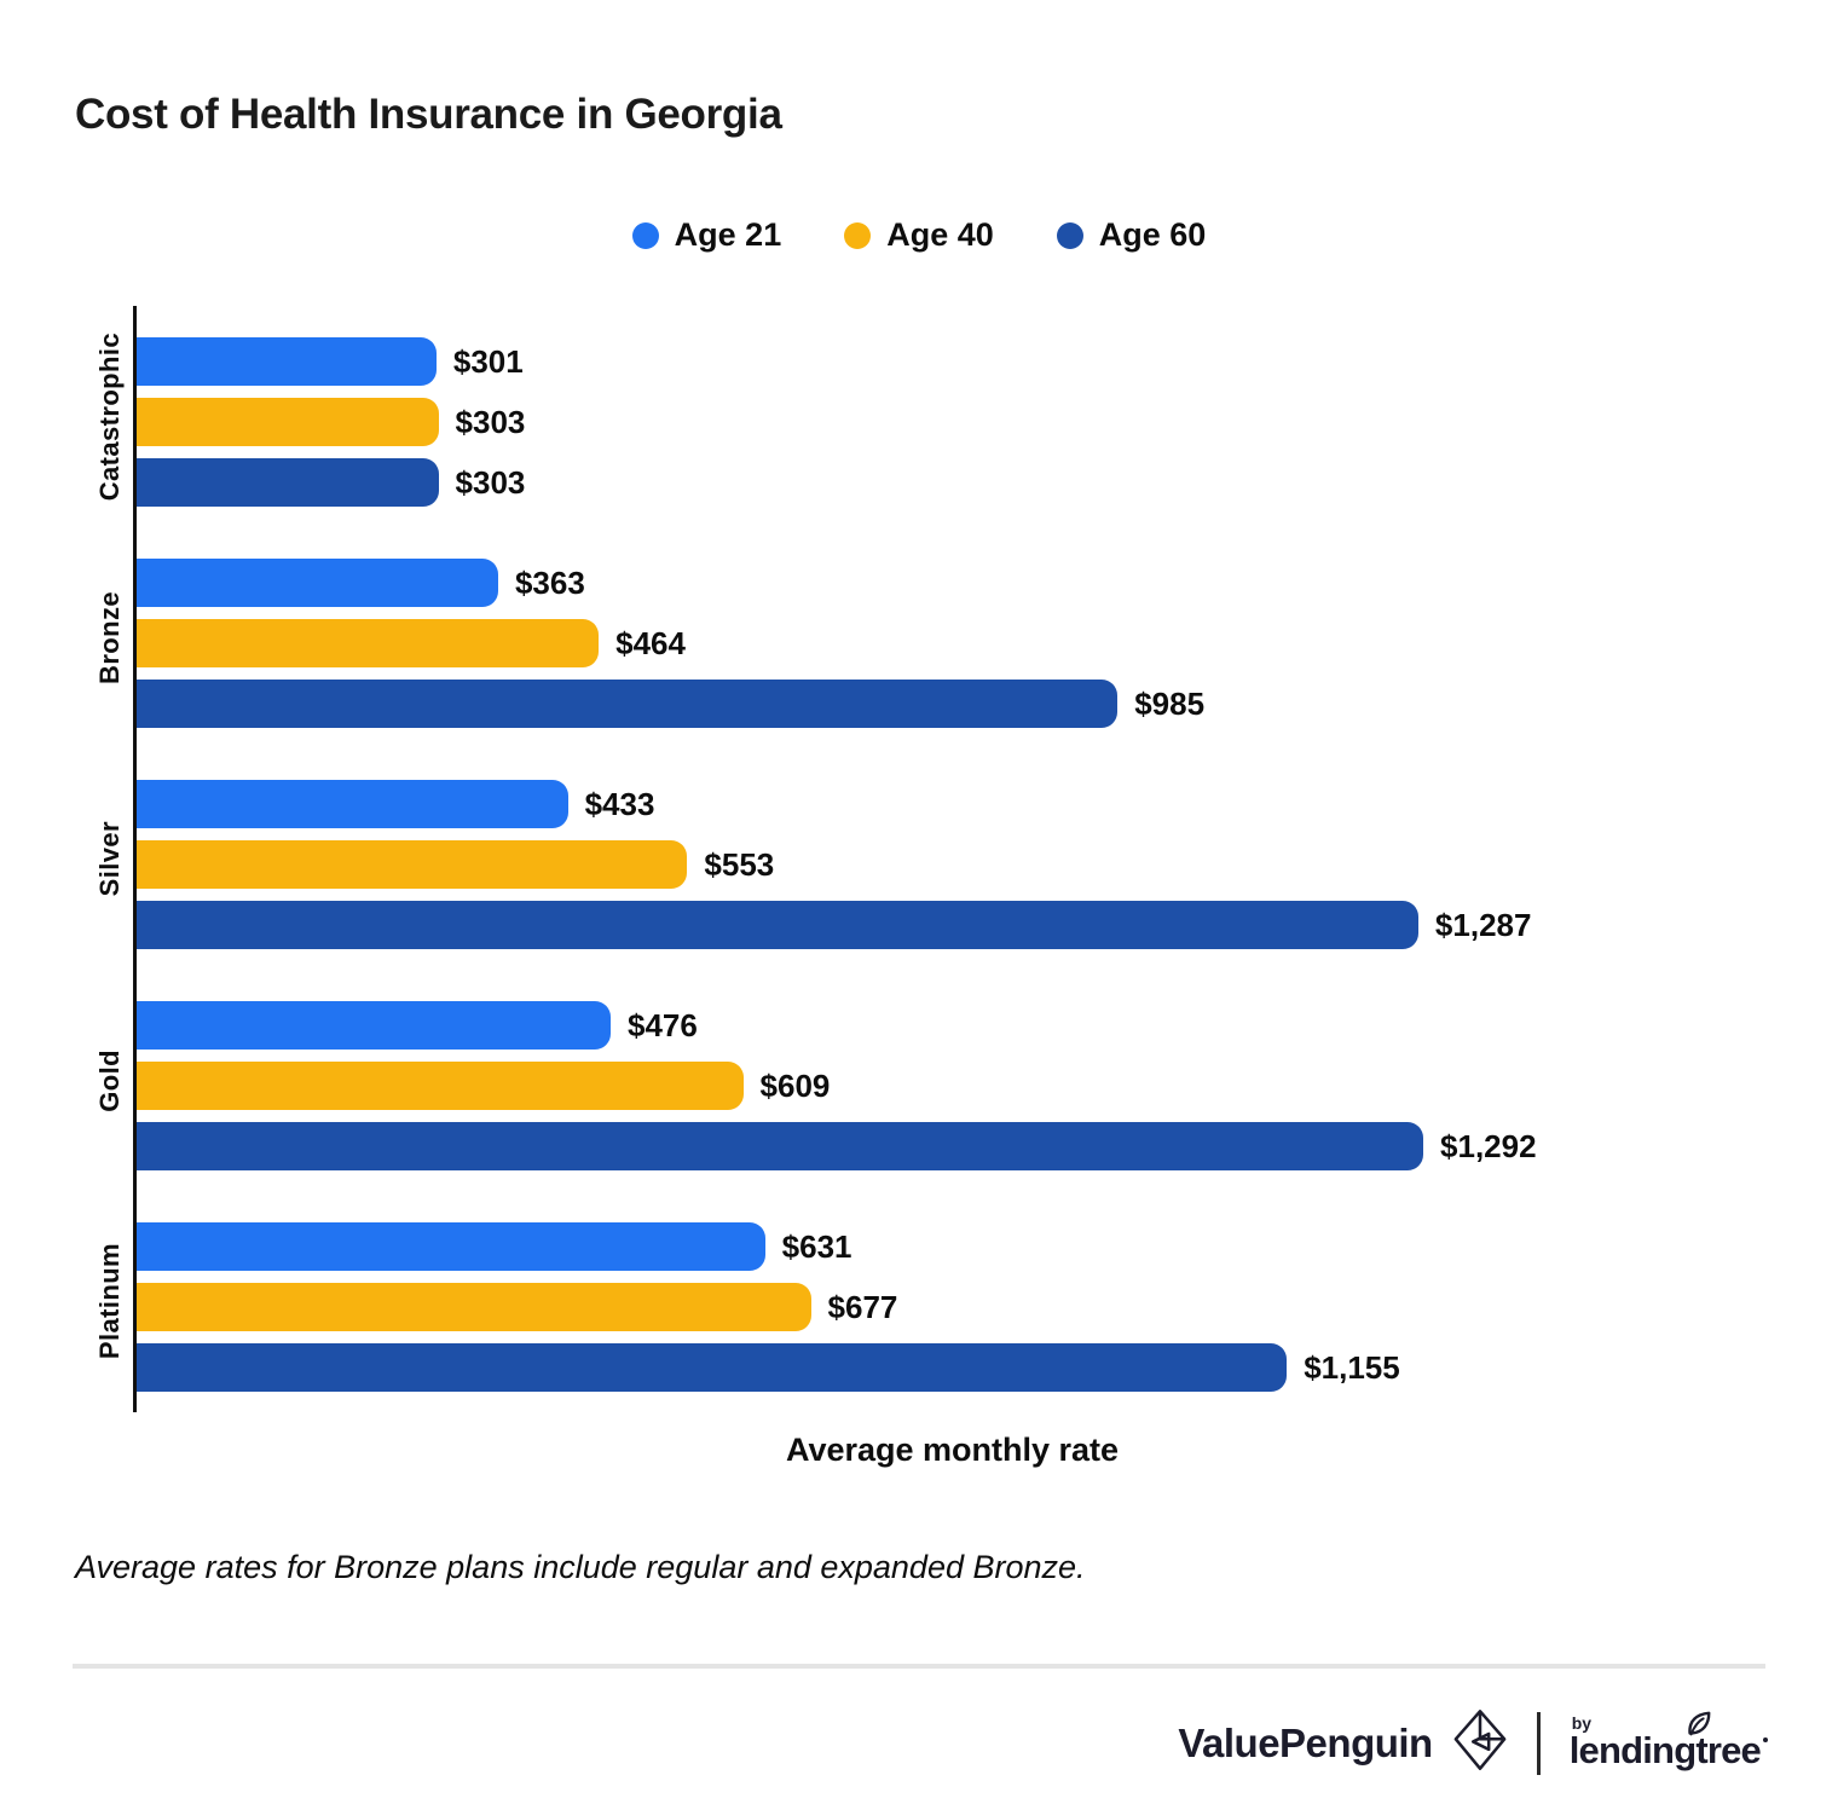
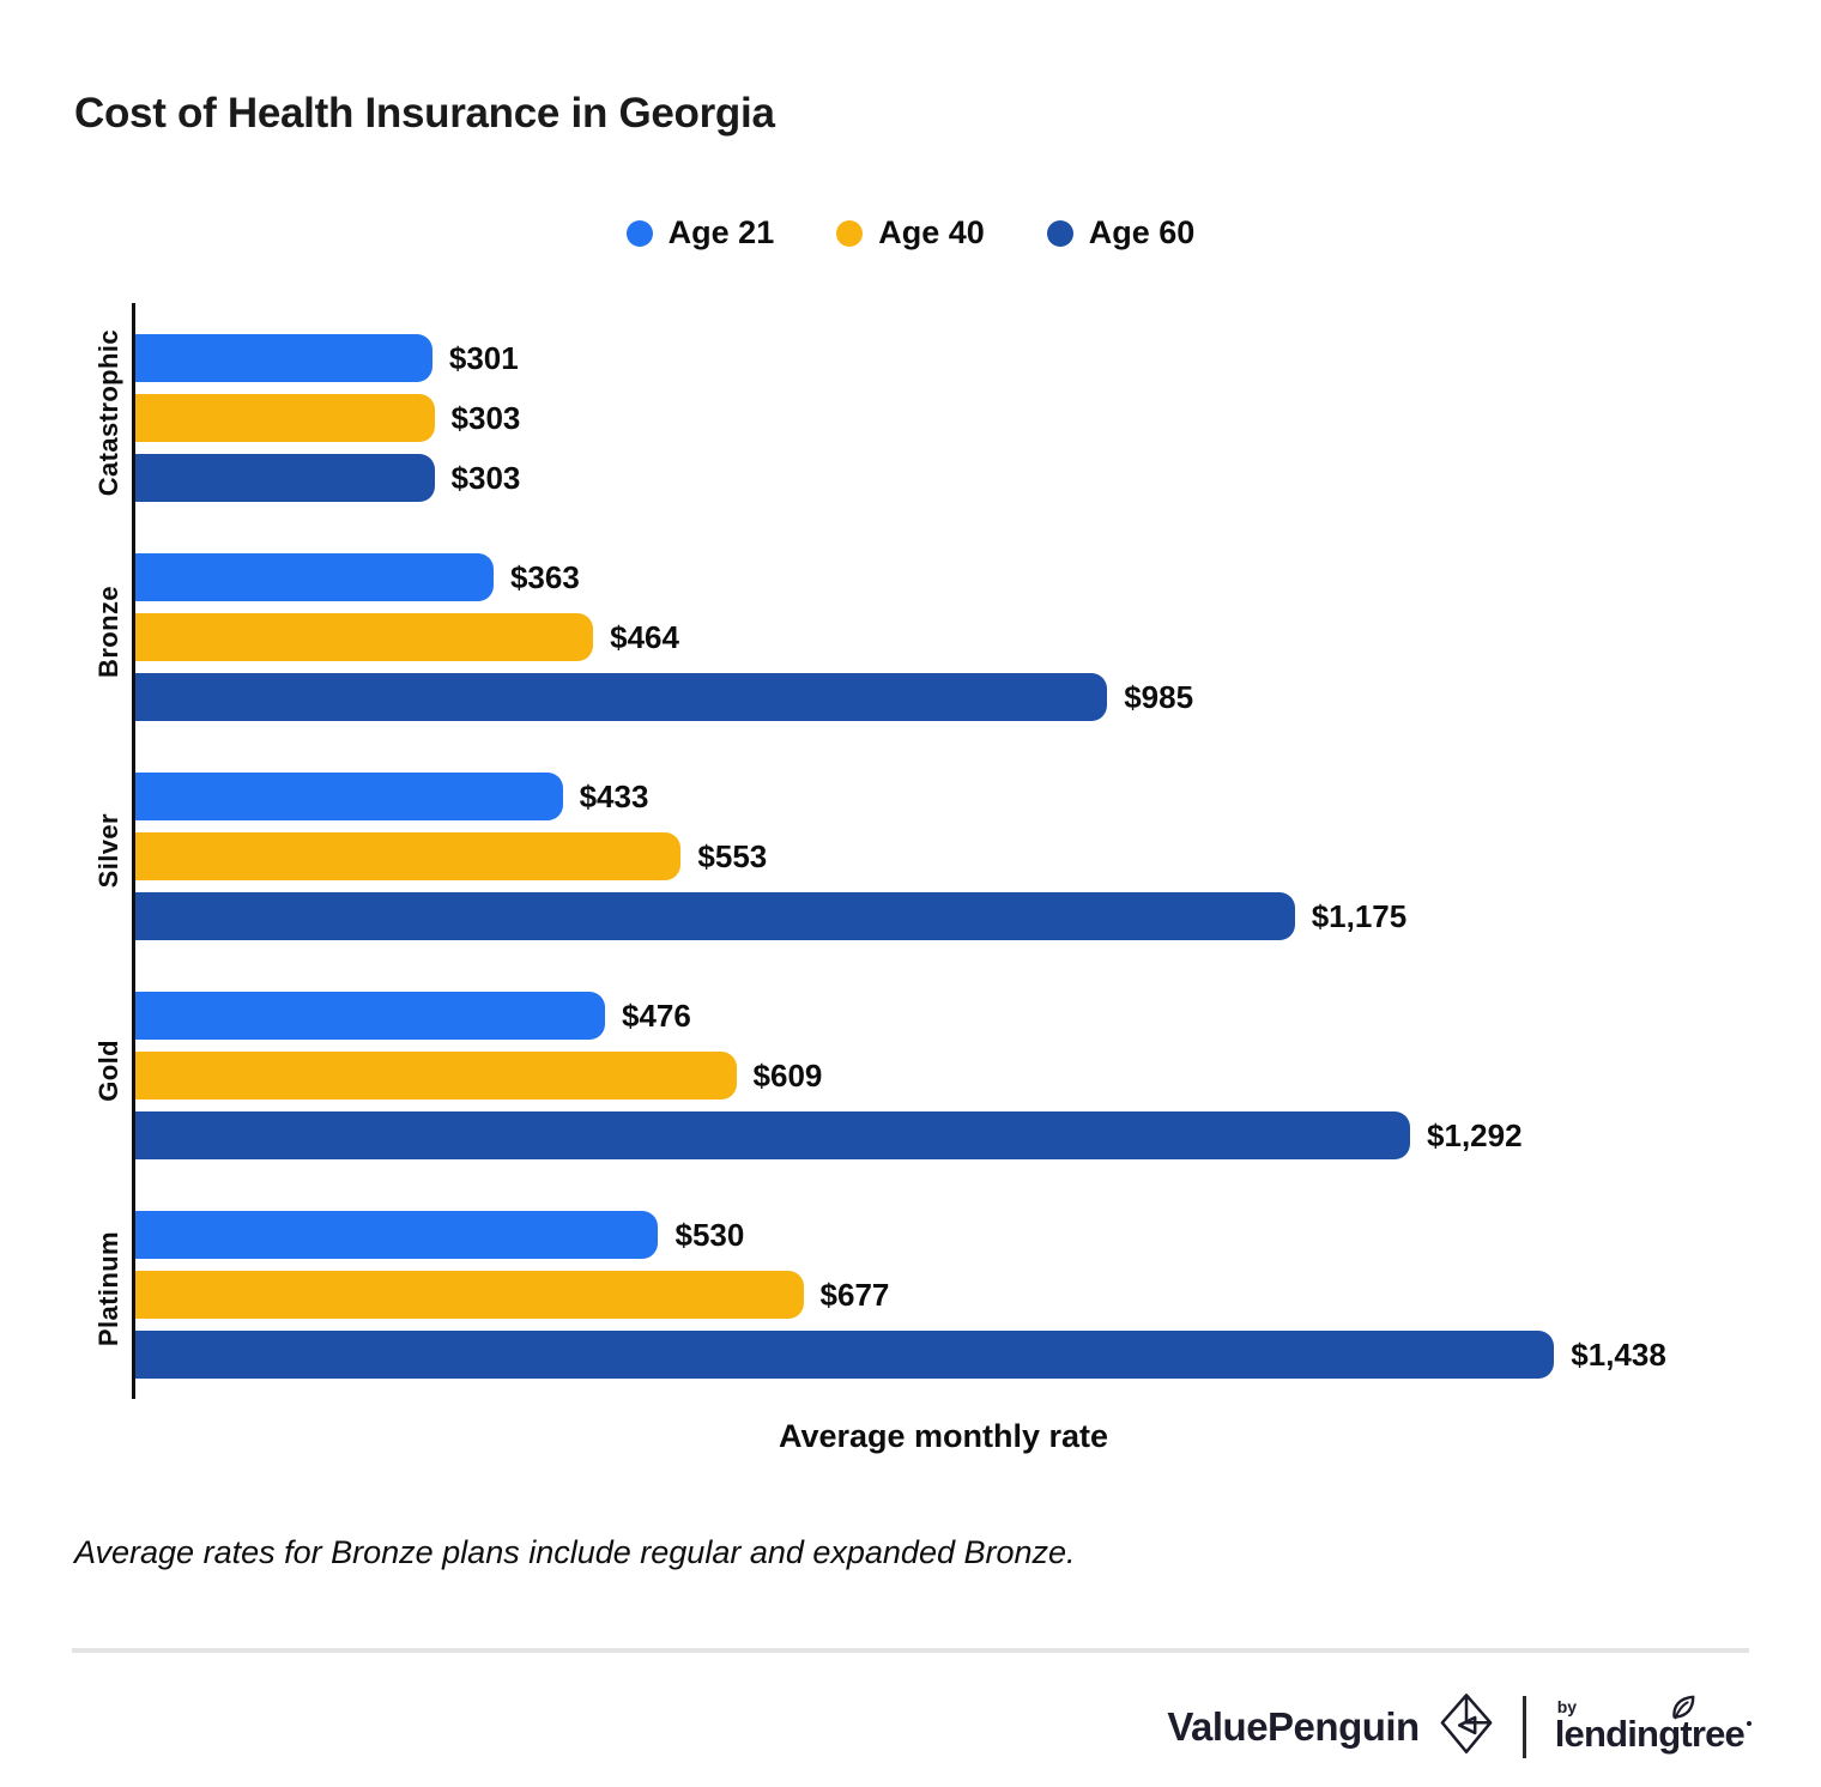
Age 60/Silver: $1,287 -> $1,175
Age 21/Platinum: $631 -> $530
Age 60/Platinum: $1,155 -> $1,438
